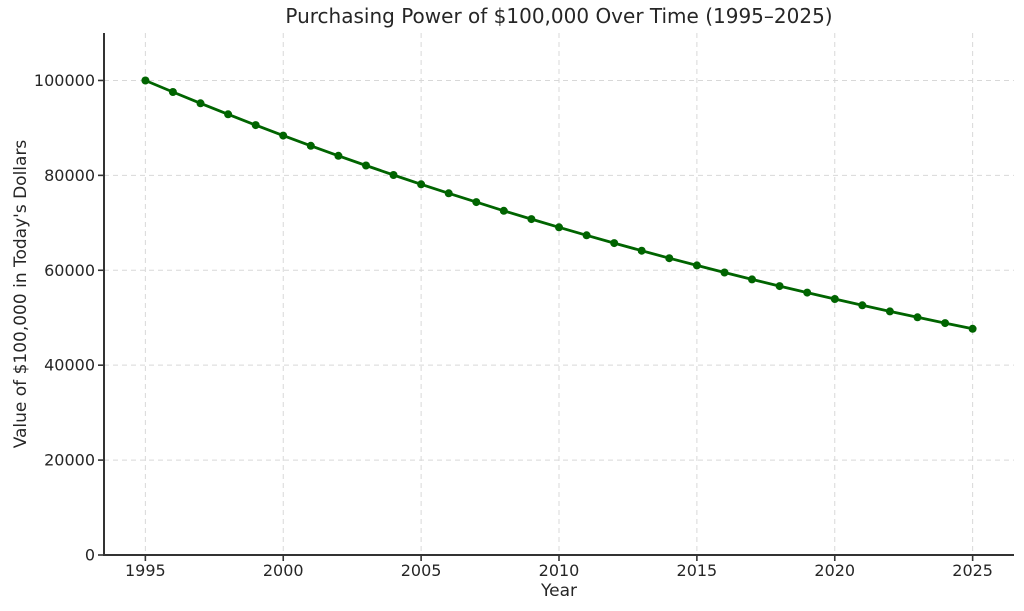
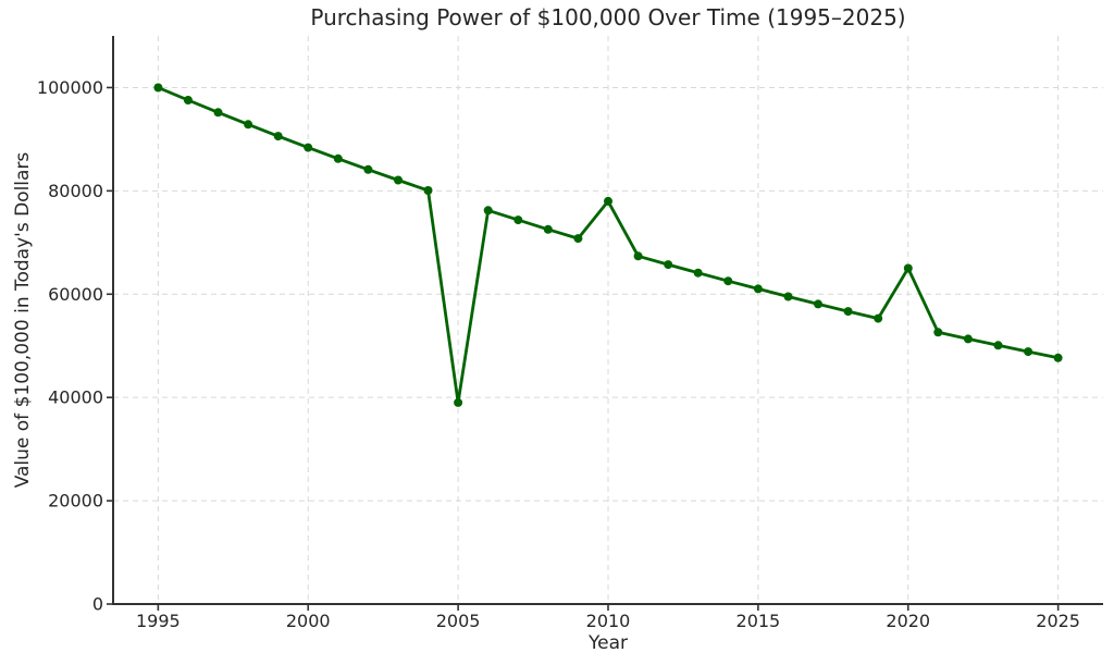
2005: 78000 -> 39000
2010: 69000 -> 78000
2020: 54000 -> 65000
